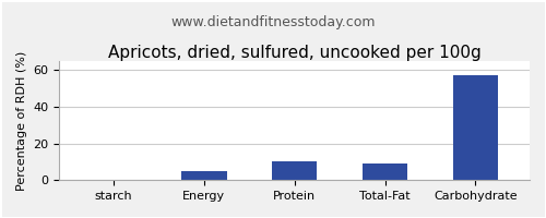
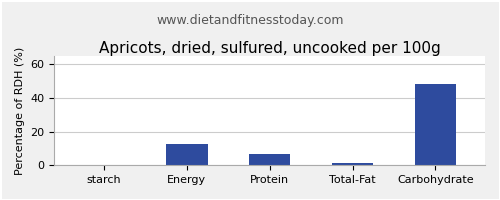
Energy: 5 -> 12
Protein: 10 -> 6
Total-Fat: 9 -> 1
Carbohydrate: 57 -> 48
